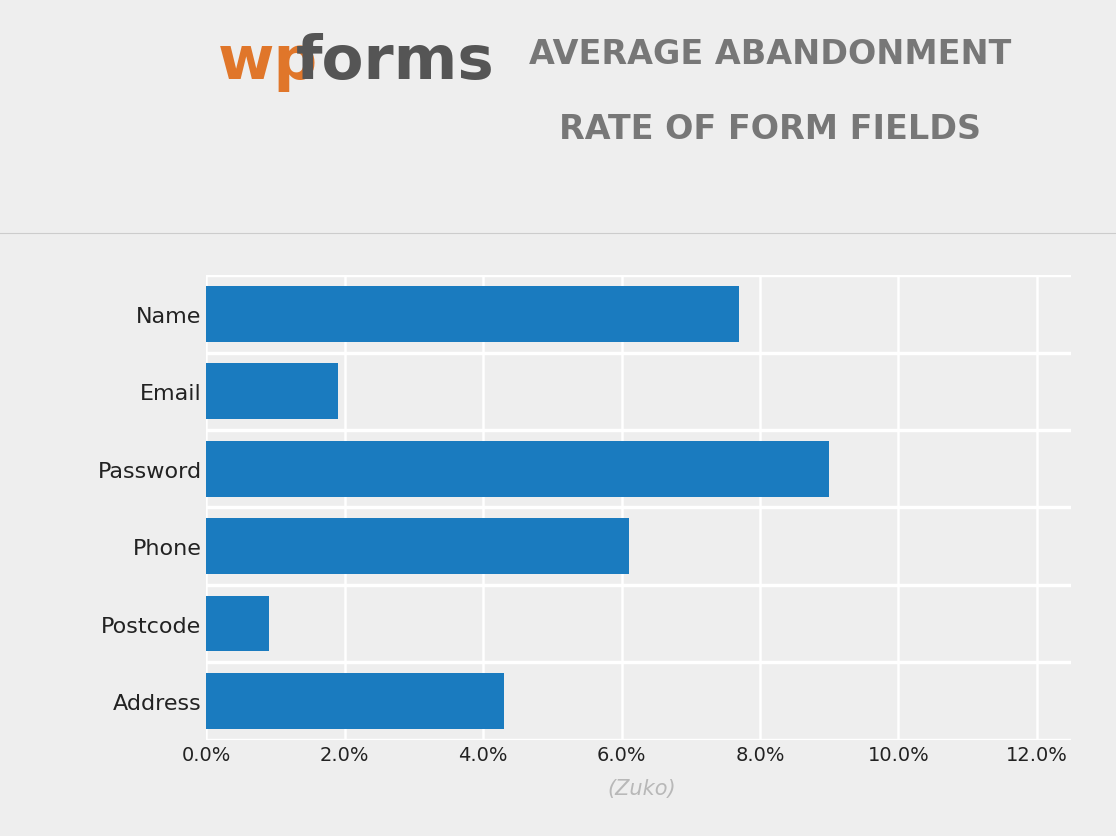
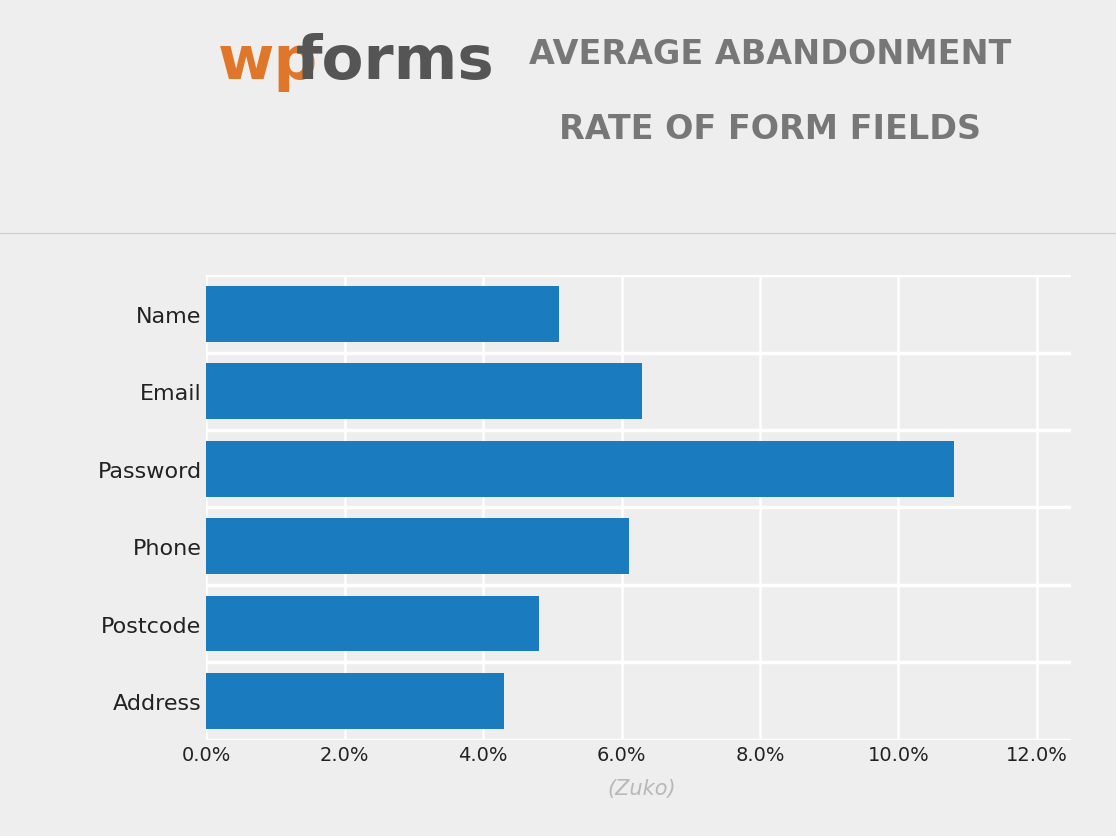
Name: 7.7% -> 5.1%
Email: 1.9% -> 6.3%
Password: 9.0% -> 10.8%
Postcode: 0.9% -> 4.8%
